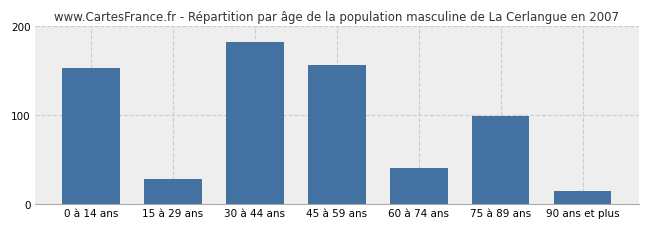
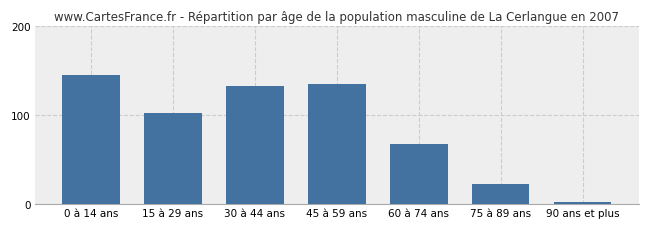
0 à 14 ans: 152 -> 145
15 à 29 ans: 28 -> 102
30 à 44 ans: 182 -> 132
45 à 59 ans: 156 -> 134
60 à 74 ans: 40 -> 67
75 à 89 ans: 98 -> 22
90 ans et plus: 14 -> 2
